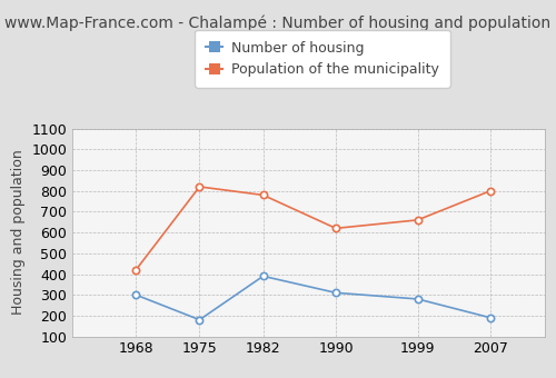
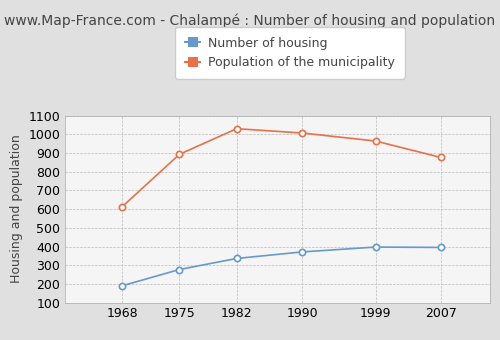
Number of housing/1968: 300 -> 190
Population of the municipality/1968: 420 -> 610
Number of housing/1975: 180 -> 280
Population of the municipality/1975: 820 -> 890
Number of housing/1982: 390 -> 340
Population of the municipality/1982: 780 -> 1030
Number of housing/1990: 310 -> 370
Population of the municipality/1990: 620 -> 1010
Number of housing/1999: 280 -> 400
Population of the municipality/1999: 660 -> 960
Number of housing/2007: 190 -> 400
Population of the municipality/2007: 800 -> 880
